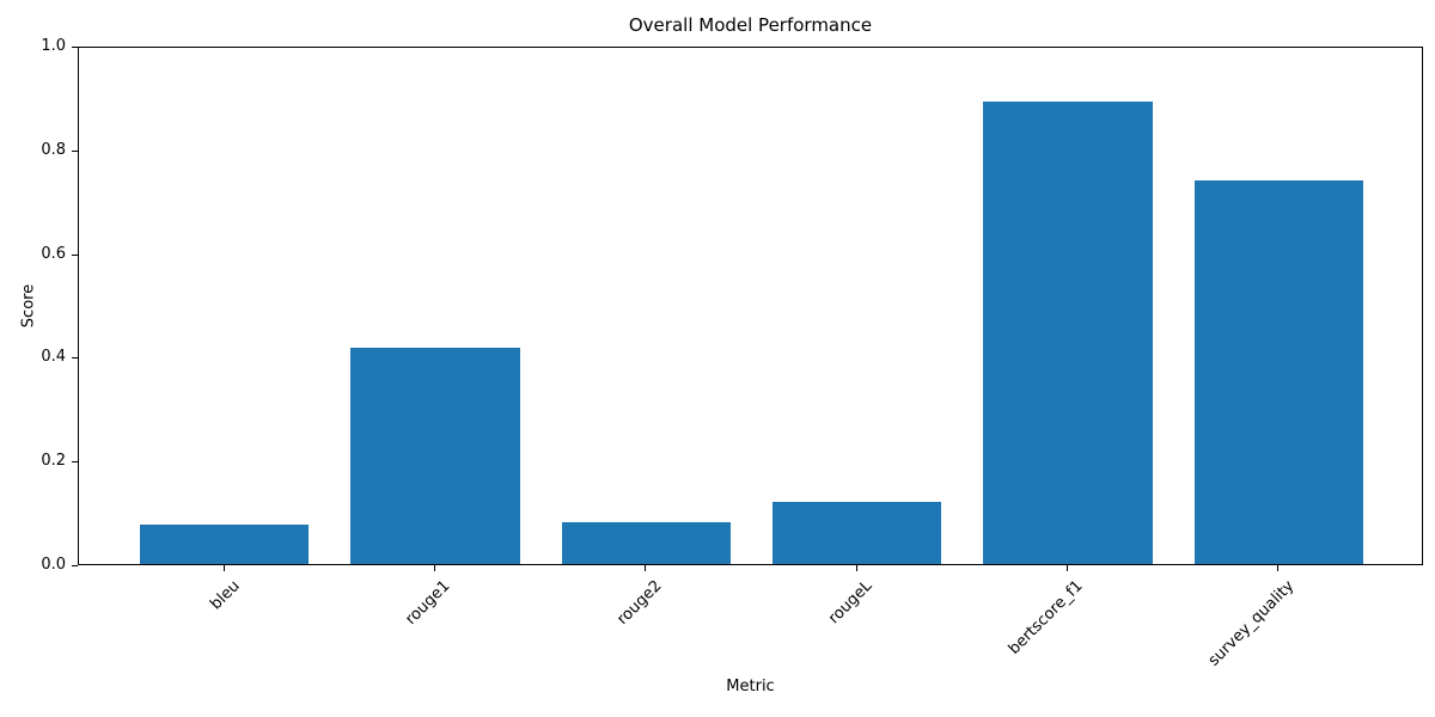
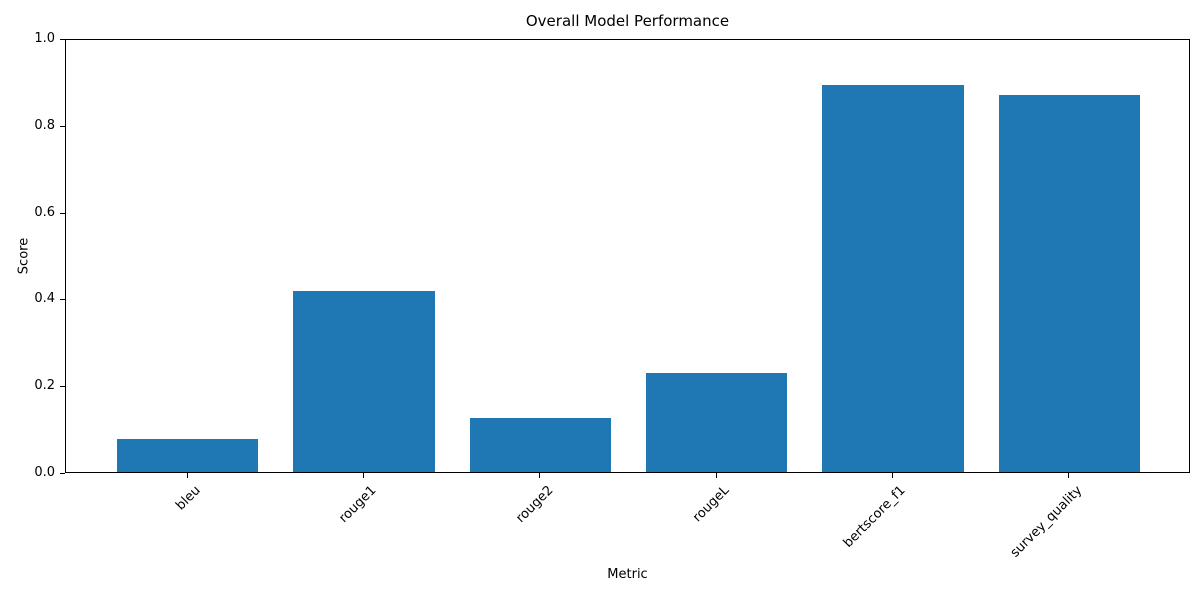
rouge2: 0.08 -> 0.12
rougeL: 0.12 -> 0.23
survey_quality: 0.74 -> 0.87
